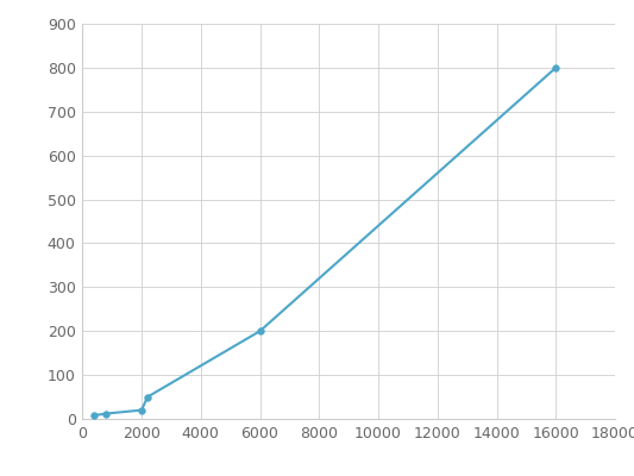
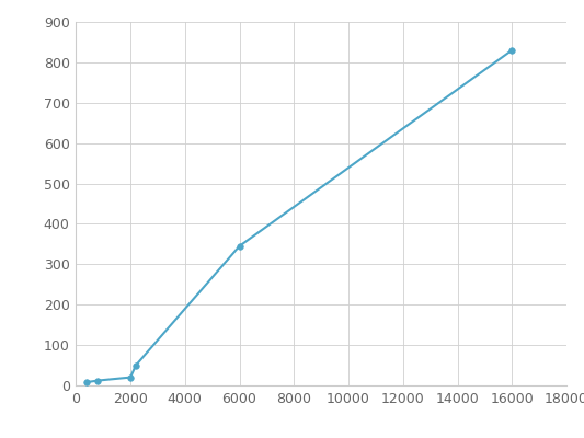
6000: 200 -> 345
16000: 800 -> 830
